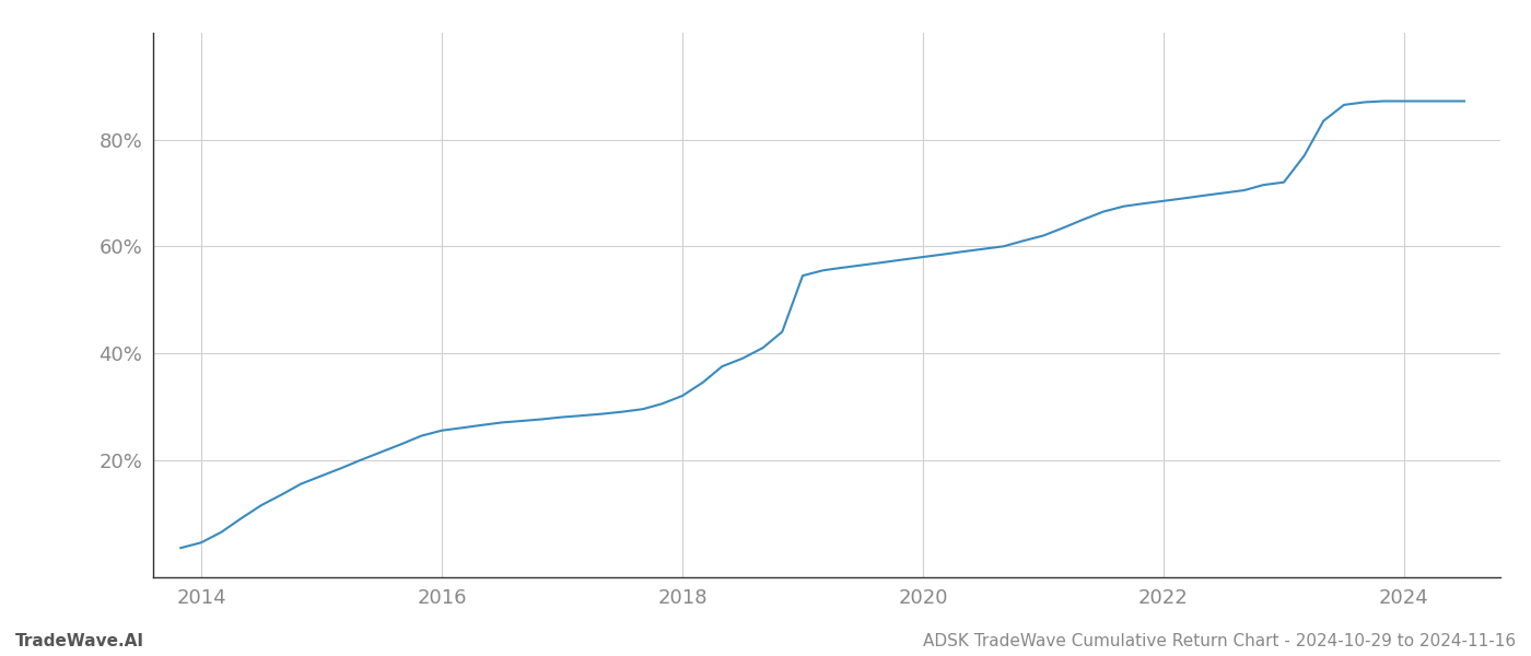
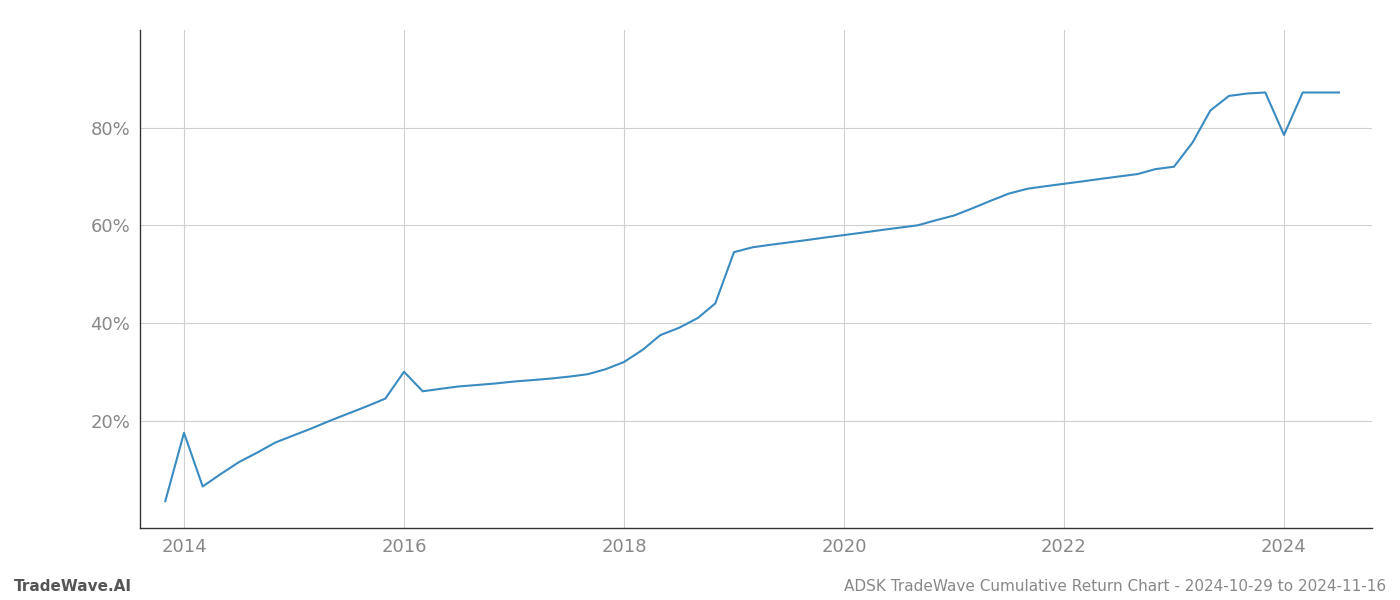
2014: 4.5% -> 17.5%
2016: 25.5% -> 30.0%
2024: 87.2% -> 78.5%
